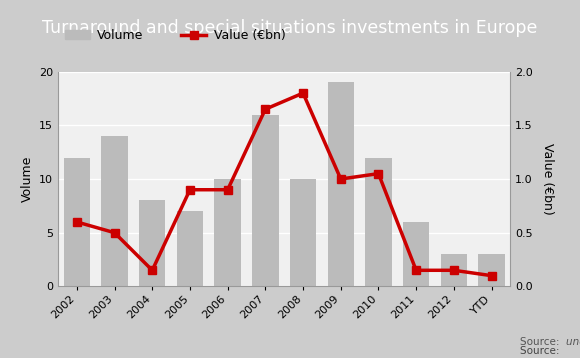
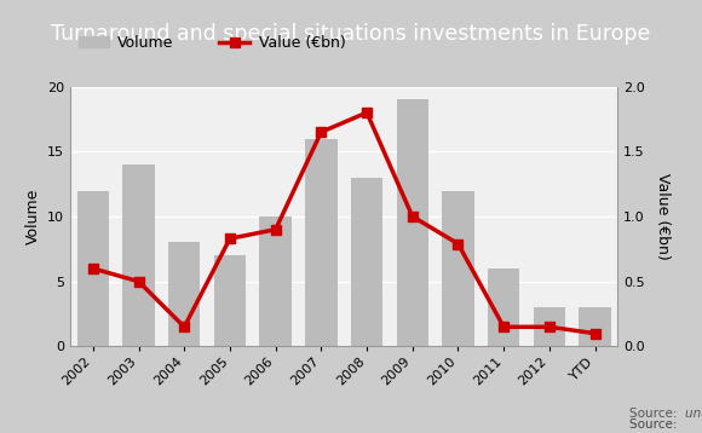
Value (€bn)/2005: 0.90 -> 0.83
Volume/2008: 10 -> 13
Value (€bn)/2010: 1.05 -> 0.79
